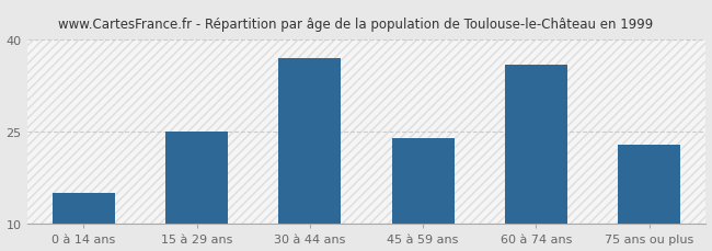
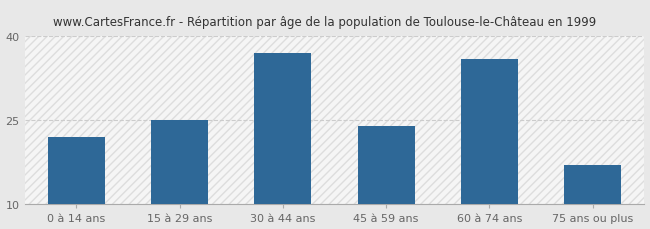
0 à 14 ans: 15 -> 22
75 ans ou plus: 23 -> 17
